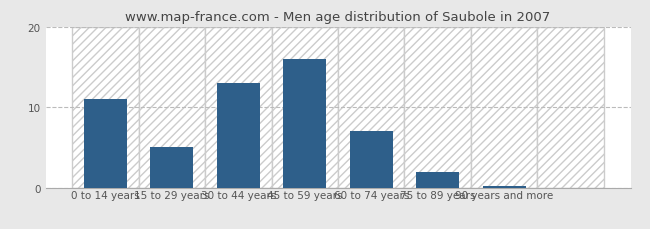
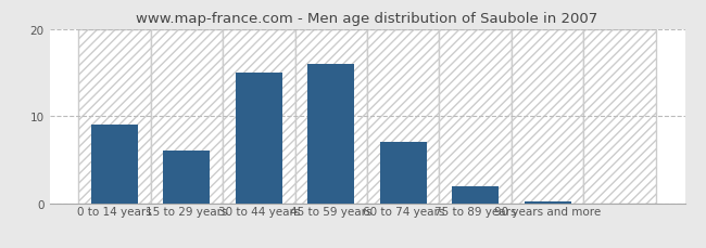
0 to 14 years: 11.0 -> 9.0
15 to 29 years: 5.0 -> 6.0
30 to 44 years: 13.0 -> 15.0
